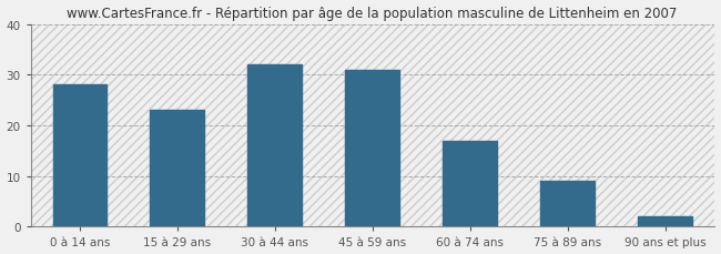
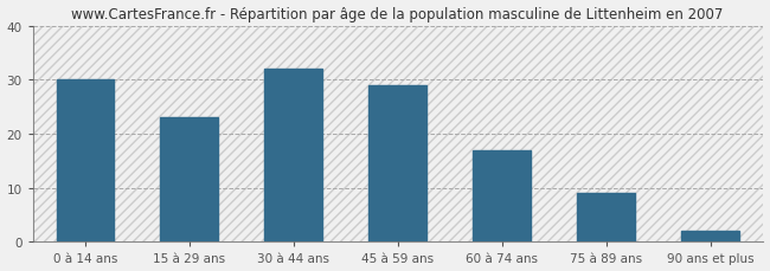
0 à 14 ans: 28 -> 30
45 à 59 ans: 31 -> 29
